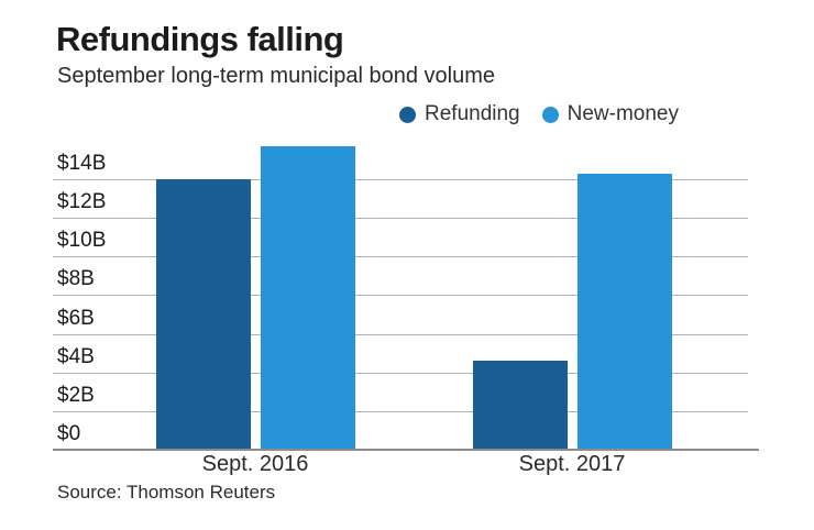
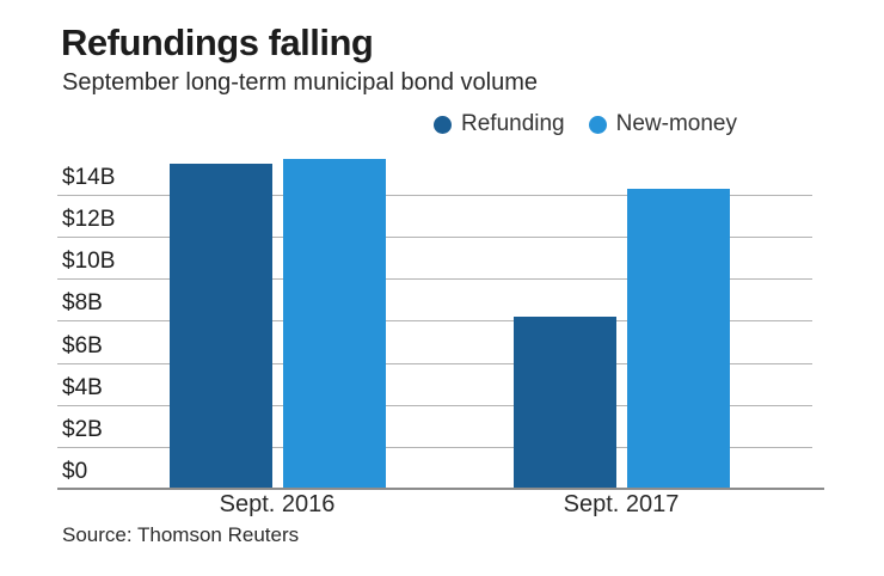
Refunding/Sept. 2016: $14.0B -> $15.5B
Refunding/Sept. 2017: $4.6B -> $8.2B
